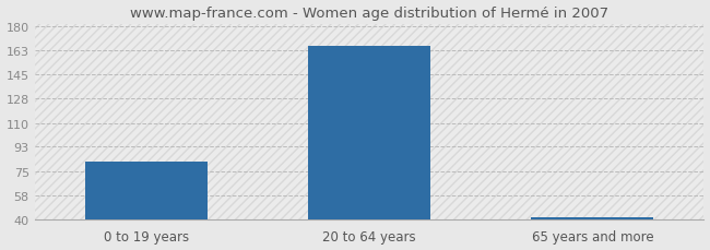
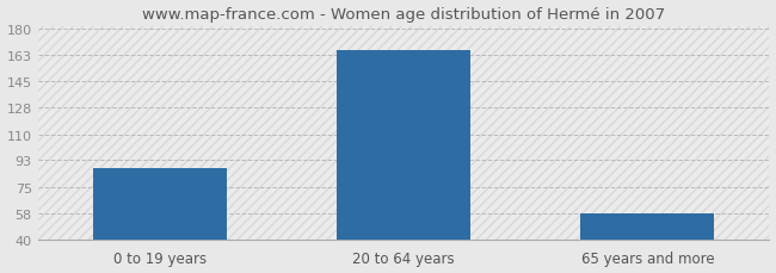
0 to 19 years: 82 -> 88
65 years and more: 42 -> 58
